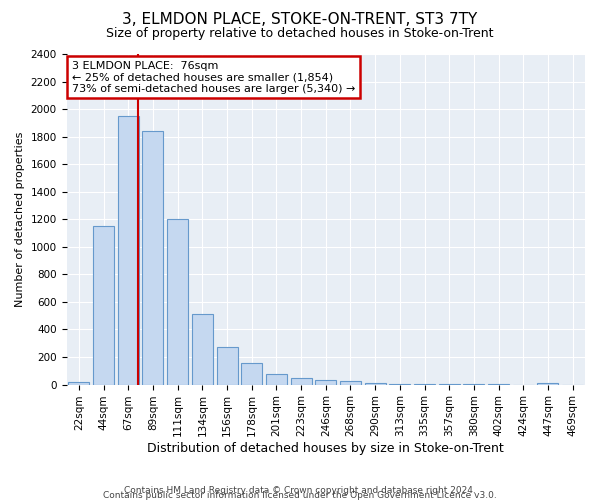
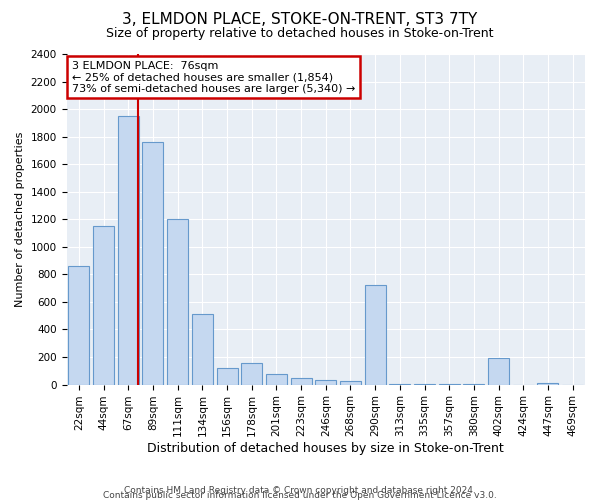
22sqm: 20 -> 860
89sqm: 1840 -> 1760
156sqm: 270 -> 120
290sqm: 20 -> 720
402sqm: 0 -> 190
